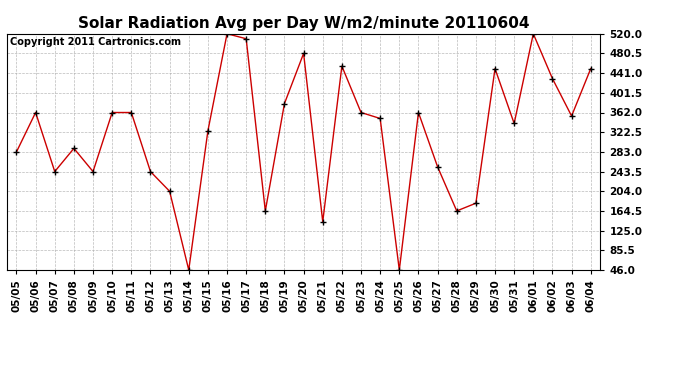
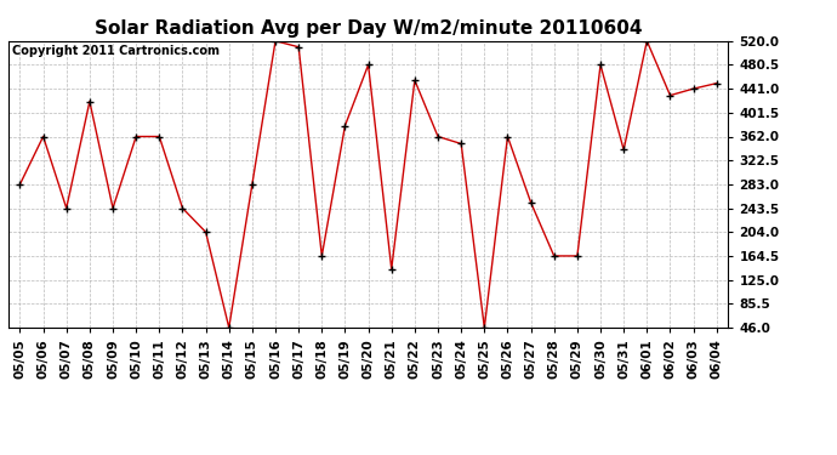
05/08: 290 -> 420
05/15: 325 -> 283
05/29: 180 -> 164
05/30: 450 -> 480
06/03: 355 -> 441
